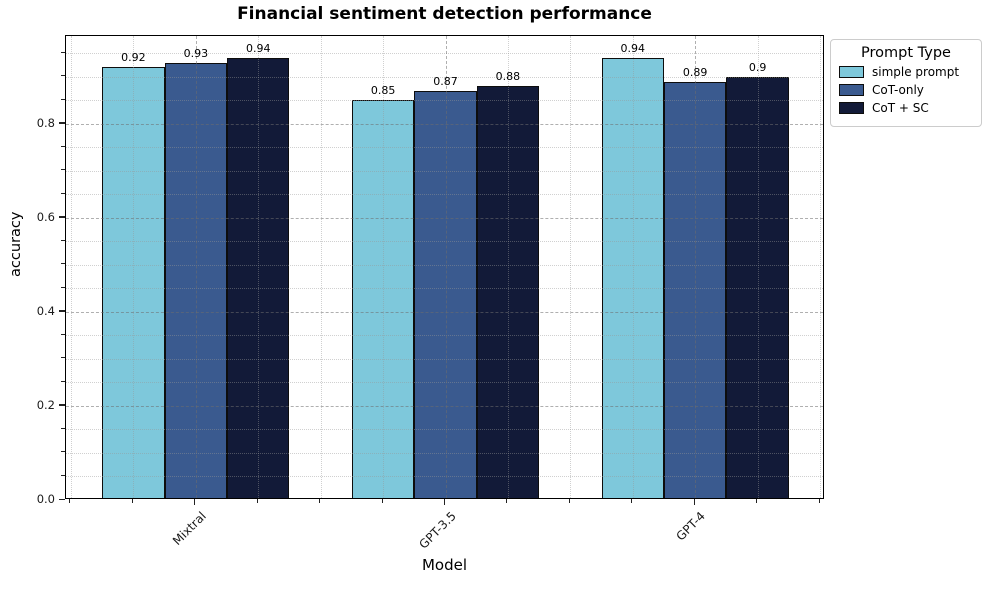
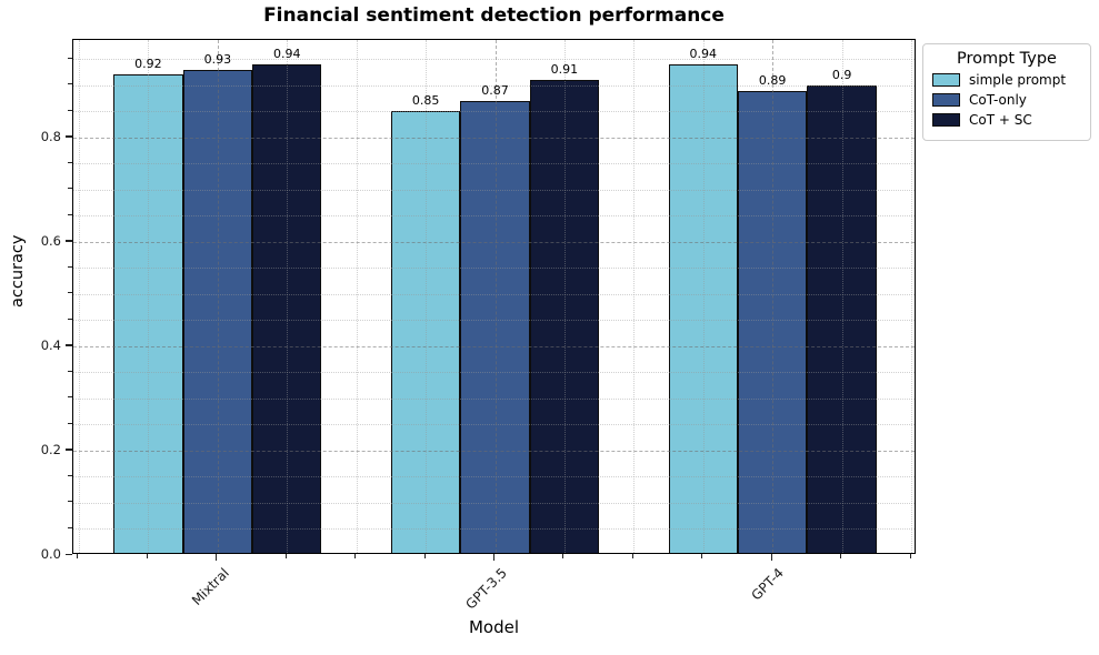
CoT + SC/GPT-3.5: 0.88 -> 0.91
